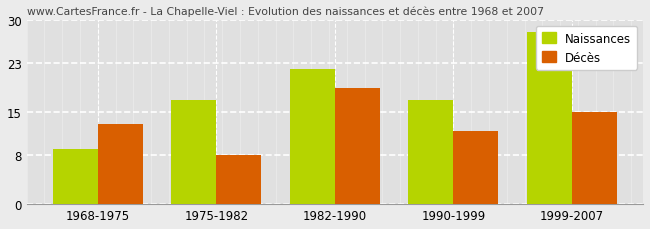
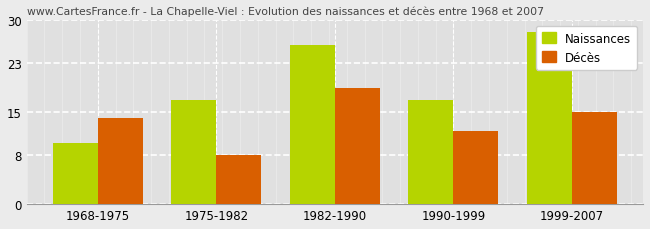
Naissances/1968-1975: 9 -> 10
Décès/1968-1975: 13 -> 14
Naissances/1982-1990: 22 -> 26
